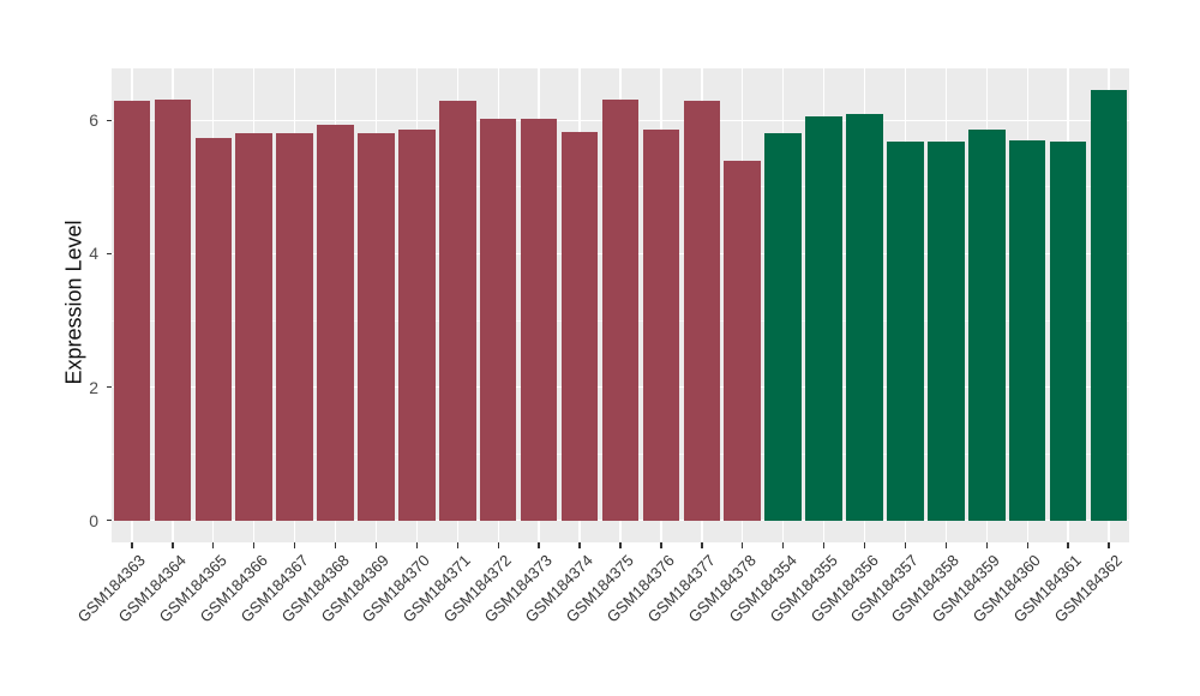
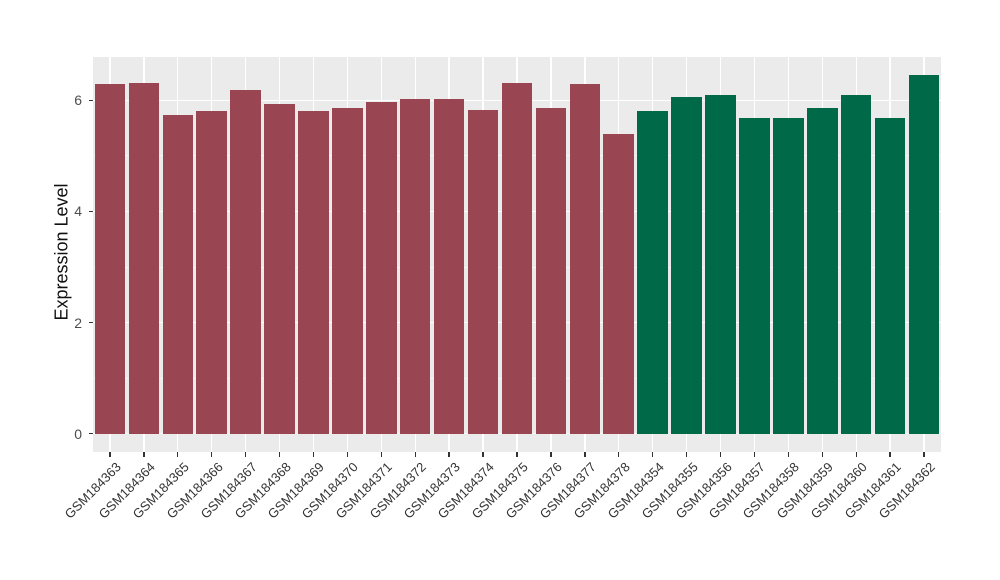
GSM184367: 5.8 -> 6.2
GSM184371: 6.3 -> 6.0
GSM184360: 5.7 -> 6.1
